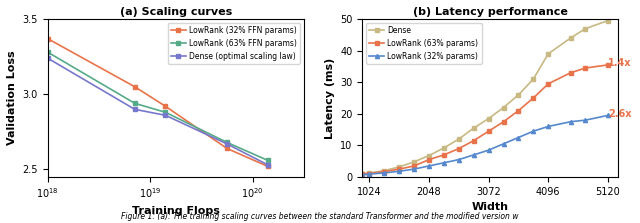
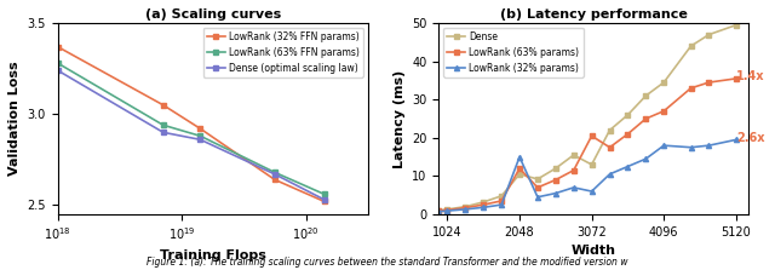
(b) Latency performance/Dense/2048: 6.8 -> 10.5
(b) Latency performance/LowRank (63% params)/2048: 5.5 -> 12.0
(b) Latency performance/LowRank (32% params)/2048: 3.5 -> 15.0
(b) Latency performance/Dense/3072: 18.5 -> 13.0
(b) Latency performance/LowRank (63% params)/3072: 14.5 -> 20.5
(b) Latency performance/LowRank (32% params)/3072: 8.5 -> 6.0
(b) Latency performance/Dense/4096: 39.0 -> 34.5
(b) Latency performance/LowRank (63% params)/4096: 29.5 -> 27.0
(b) Latency performance/LowRank (32% params)/4096: 16.0 -> 18.0
